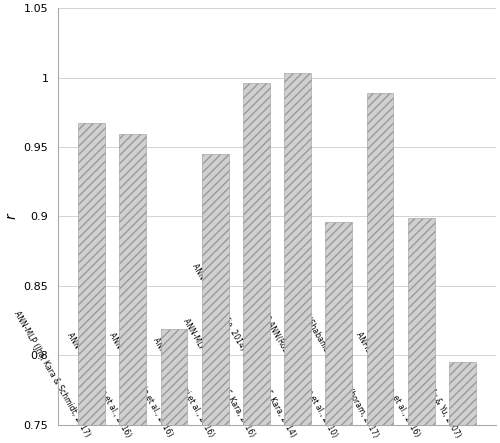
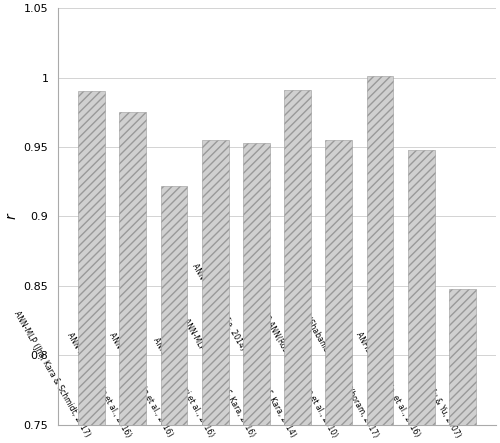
ANN-MLP (Jha, Kara & Schmidt, 2017): 0.967 -> 0.990
ANN-MLP (Hossein et al., 2016): 0.959 -> 0.975
ANN-RBF (Hossein et al., 2016): 0.819 -> 0.922
ANN-MLP (Karaci et al., 2016): 0.945 -> 0.955
ANN-MLP (Whiteman & Kara, 2016): 0.996 -> 0.953
ANN-MLP(El-Shafie, 2014) (Whiteman & Kara, 2014): 1.003 -> 0.991
BP ANN(Rosales-Colunga et al., 2010): 0.896 -> 0.955
ANFIS (Shabanian, Edrisi & Khoram, 2017): 0.989 -> 1.001
ANFIS (Aghbashlo, et al., 2016): 0.899 -> 0.948
GA-NN (Mu & Yu, 2007): 0.795 -> 0.848
